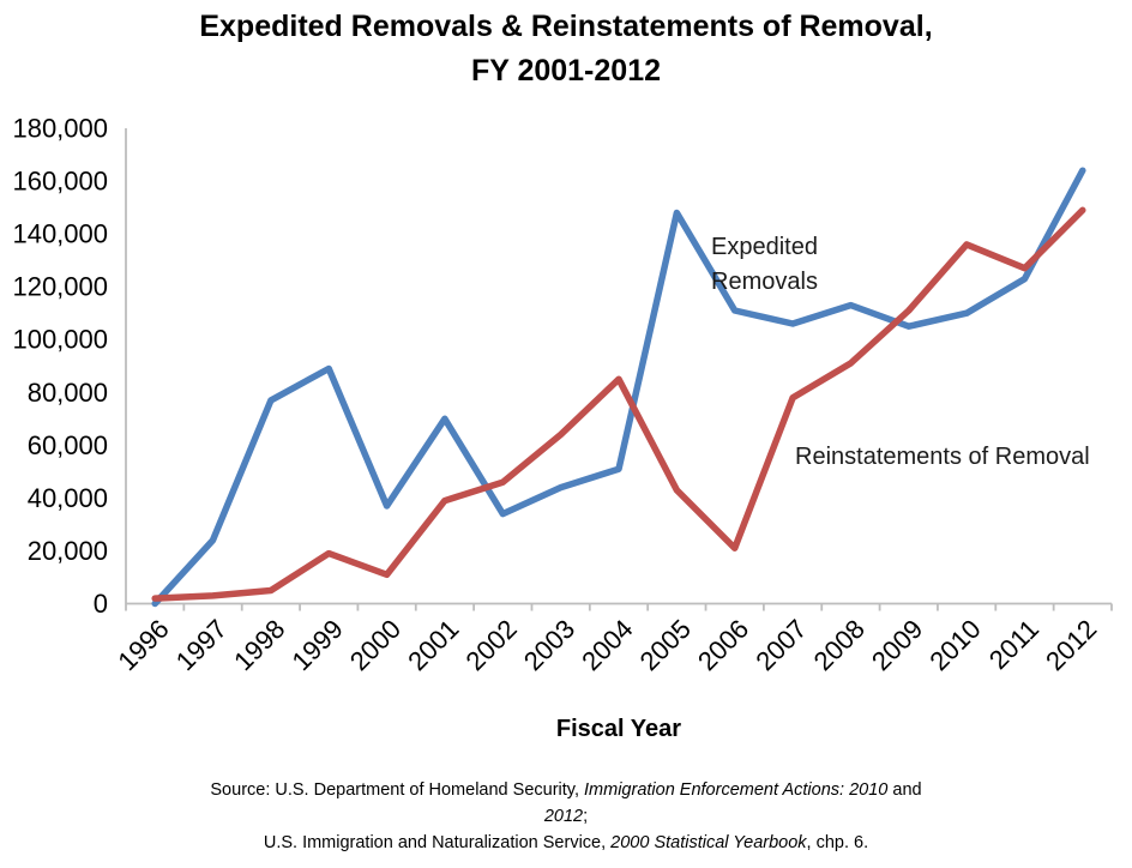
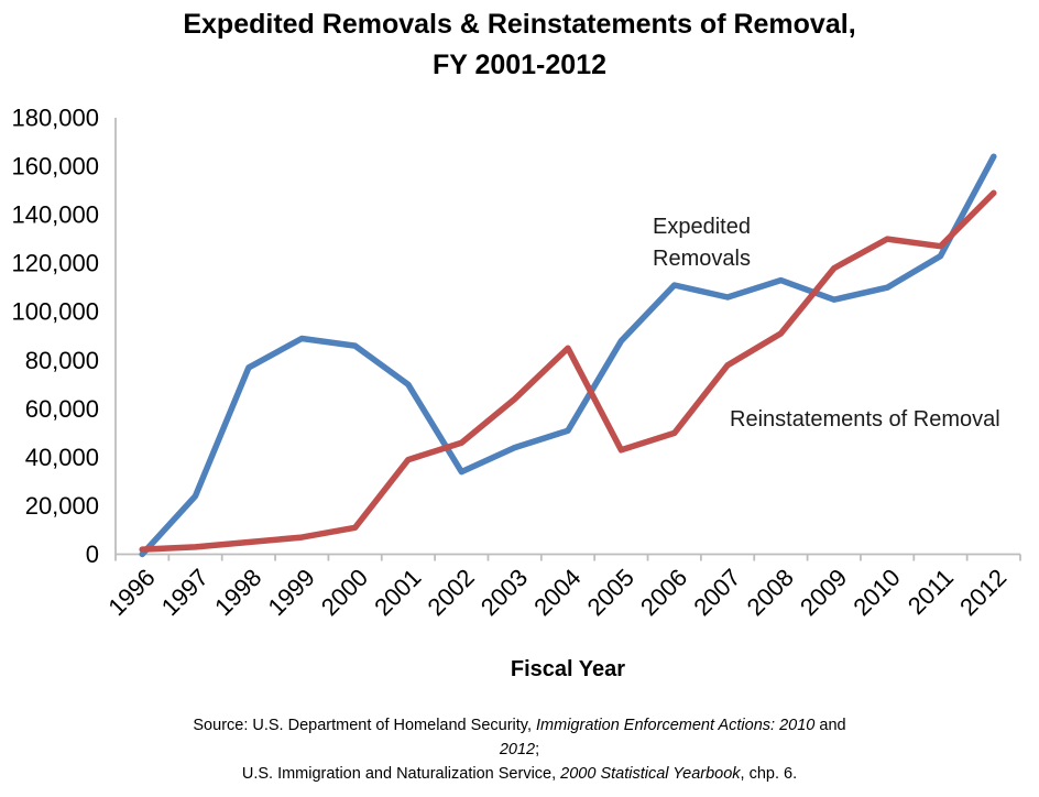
Reinstatements of Removal/1999: 19000 -> 7000
Expedited Removals/2000: 37000 -> 86000
Expedited Removals/2005: 148000 -> 88000
Reinstatements of Removal/2006: 21000 -> 50000
Reinstatements of Removal/2009: 111000 -> 118000
Reinstatements of Removal/2010: 136000 -> 130000
